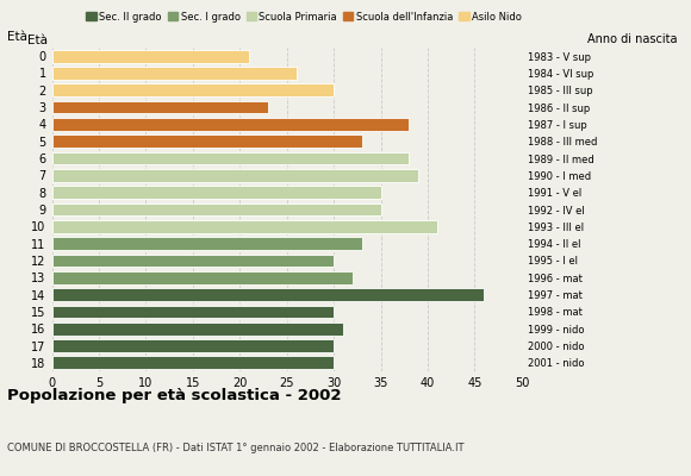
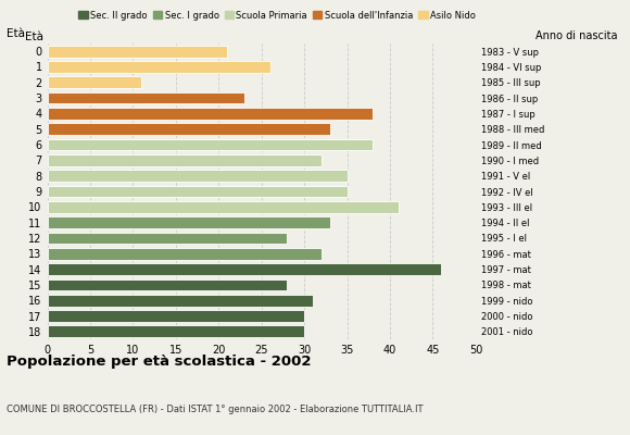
2: 30 -> 11
7: 39 -> 32
12: 30 -> 28
15: 30 -> 28
